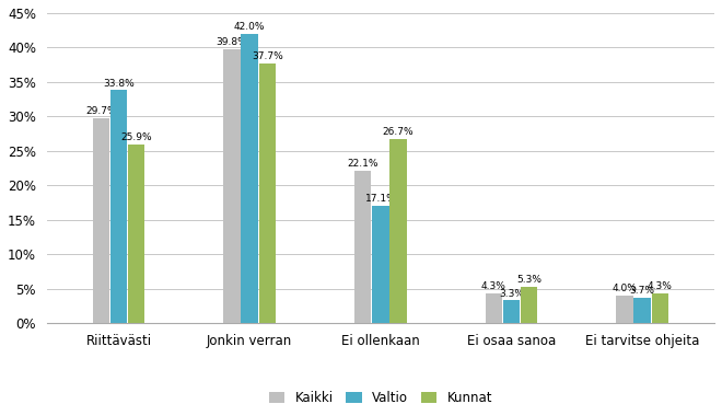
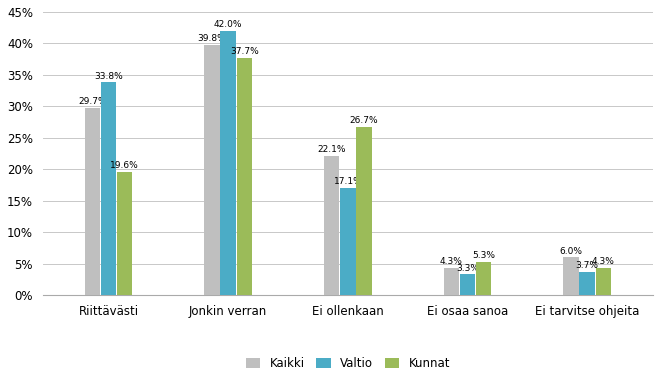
Kunnat/Riittävästi: 25.9% -> 19.6%
Kaikki/Ei tarvitse ohjeita: 4.0% -> 6.0%
